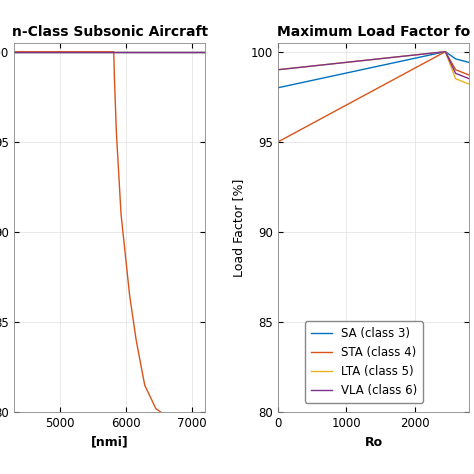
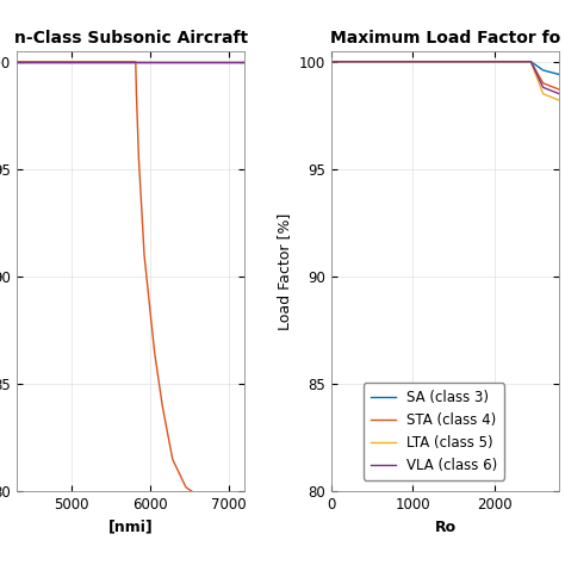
Maximum Load Factor fo/SA (class 3)/0: 98.0 -> 100.0
Maximum Load Factor fo/STA (class 4)/0: 95.0 -> 100.0
Maximum Load Factor fo/LTA (class 5)/0: 99.0 -> 100.0
Maximum Load Factor fo/VLA (class 6)/0: 99.0 -> 100.0
